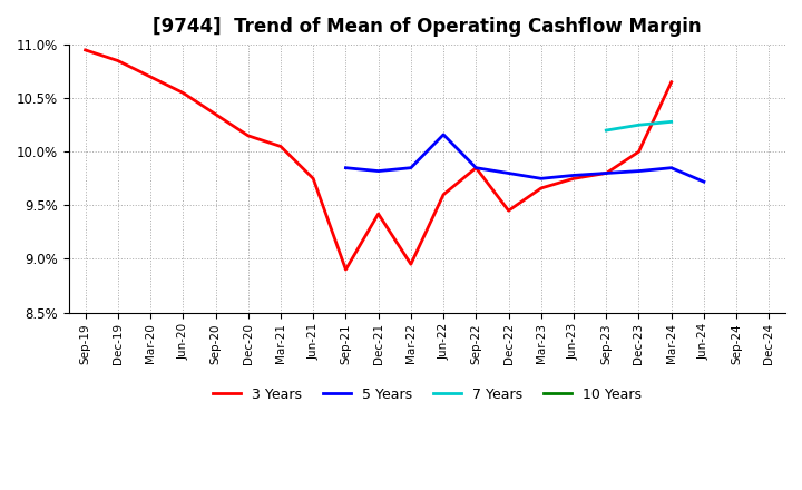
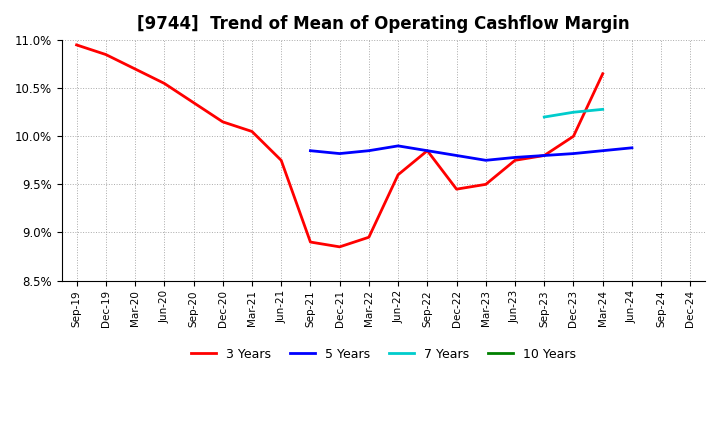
3 Years/Dec-21: 9.42% -> 8.85%
5 Years/Jun-22: 10.16% -> 9.90%
3 Years/Mar-23: 9.66% -> 9.50%
5 Years/Jun-24: 9.72% -> 9.88%
